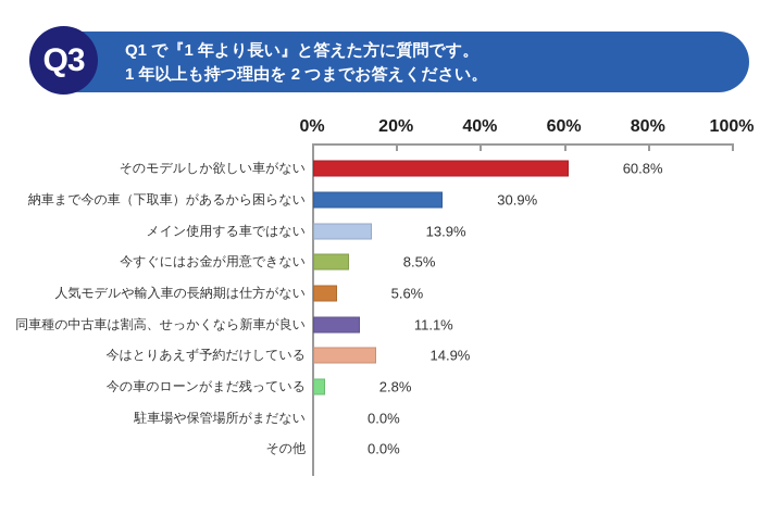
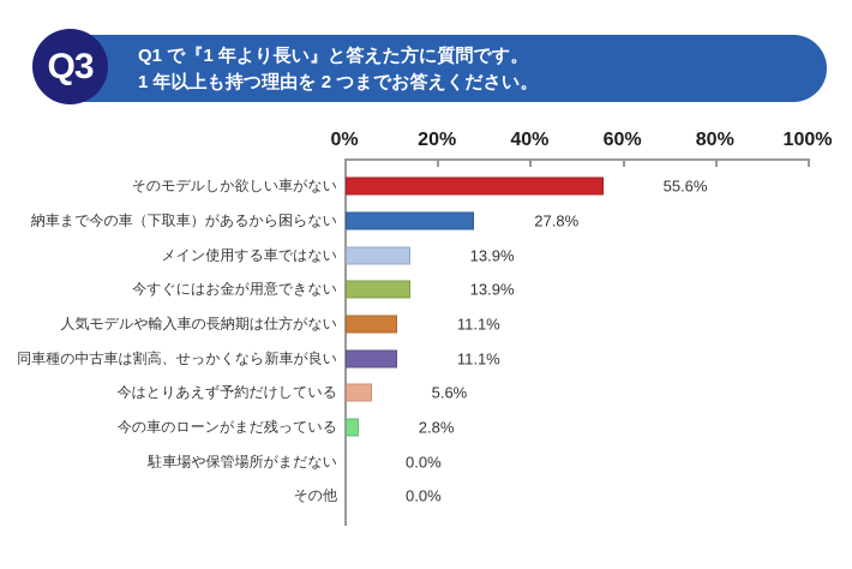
そのモデルしか欲しい車がない: 60.8% -> 55.6%
納車まで今の車（下取車）があるから困らない: 30.9% -> 27.8%
今すぐにはお金が用意できない: 8.5% -> 13.9%
人気モデルや輸入車の長納期は仕方がない: 5.6% -> 11.1%
今はとりあえず予約だけしている: 14.9% -> 5.6%
